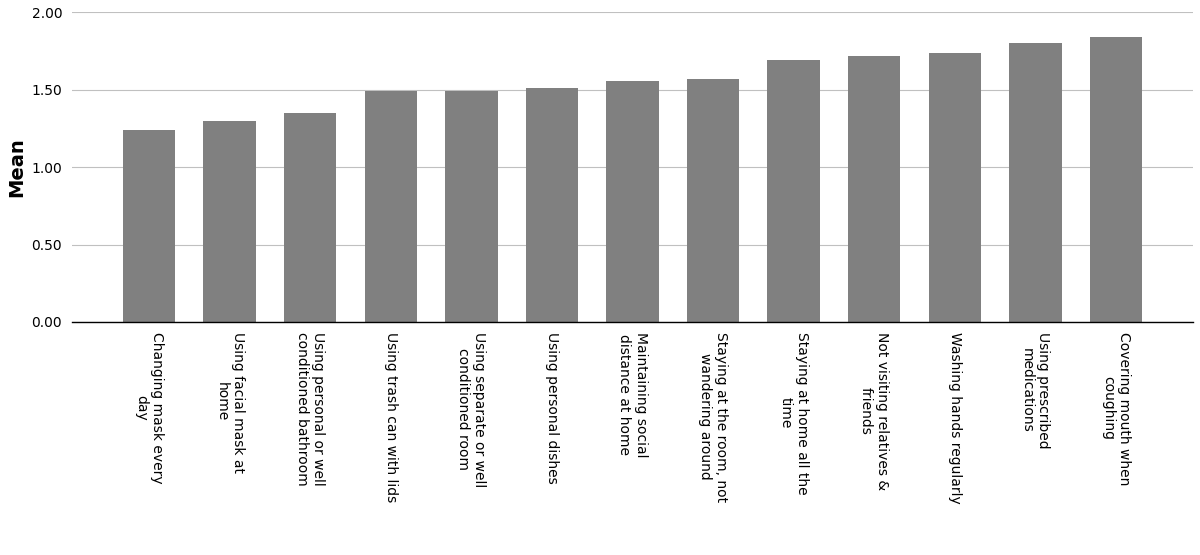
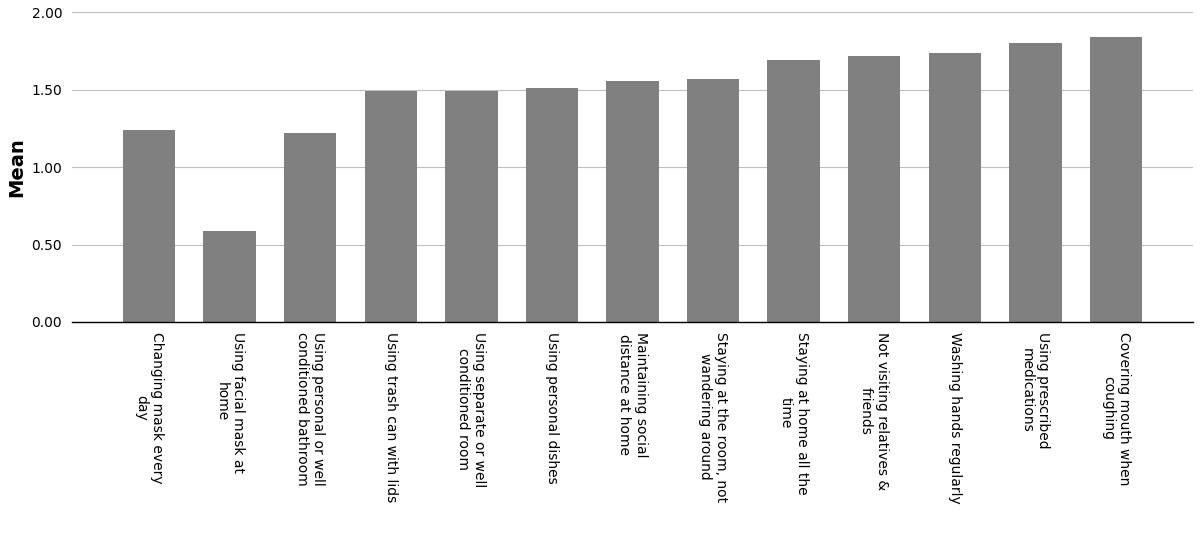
Using facial mask at home: 1.30 -> 0.59
Using personal or well conditioned bathroom: 1.35 -> 1.22
